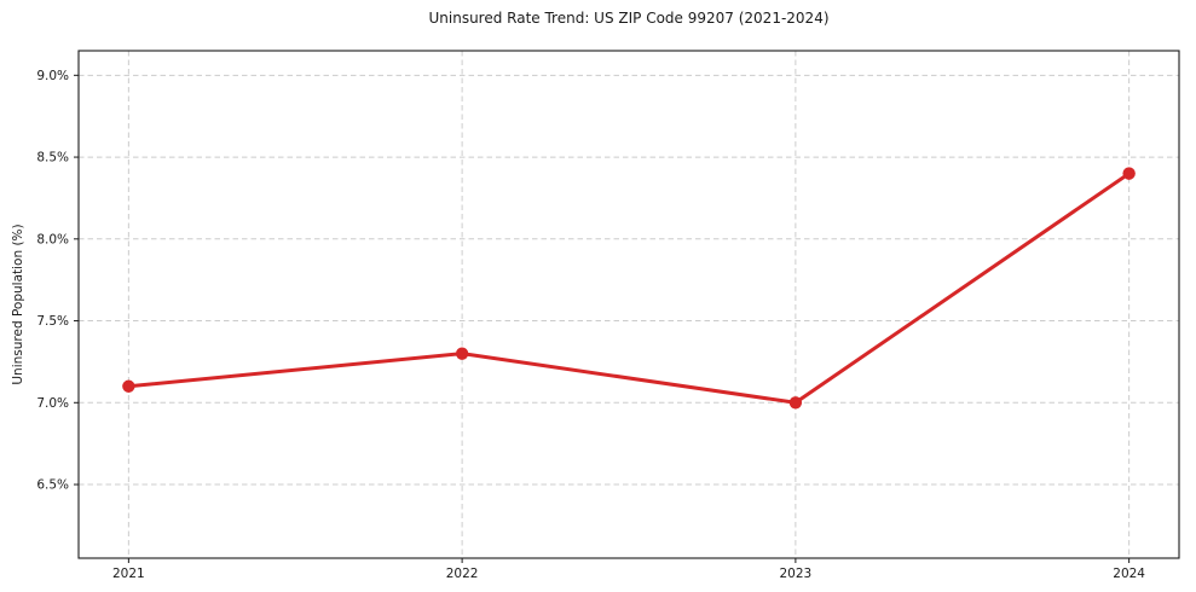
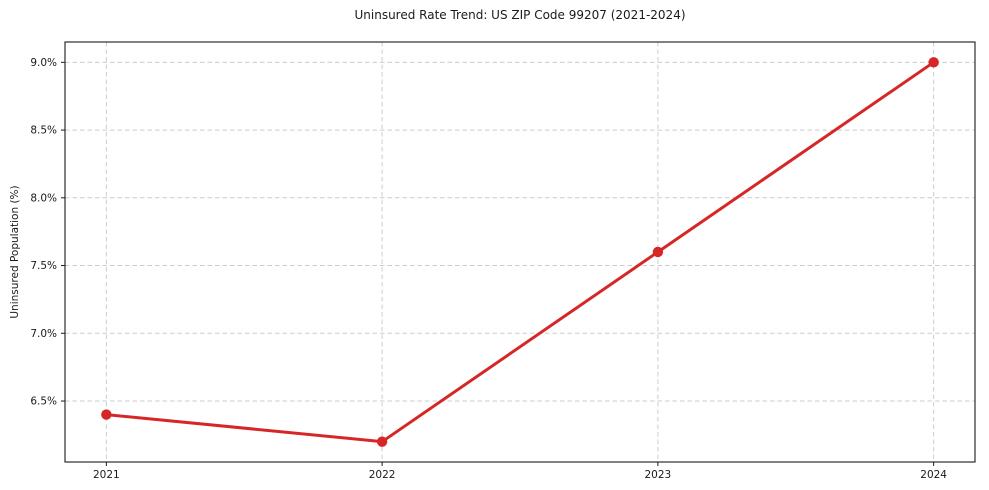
2021: 7.1% -> 6.4%
2022: 7.3% -> 6.2%
2023: 7.0% -> 7.6%
2024: 8.4% -> 9.0%
